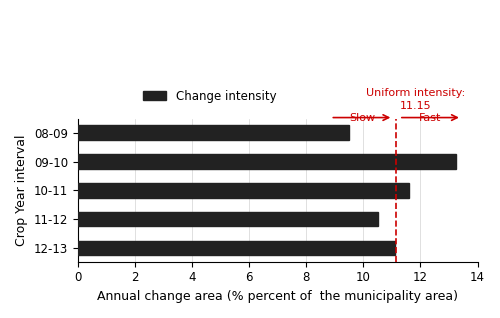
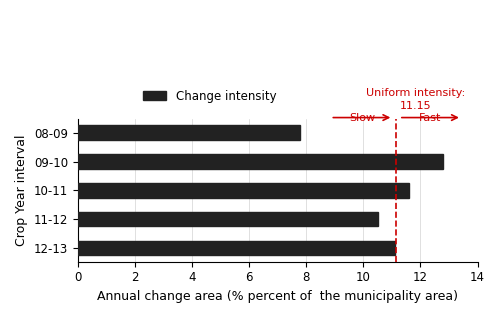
08-09: 9.50 -> 7.80
09-10: 13.25 -> 12.80
